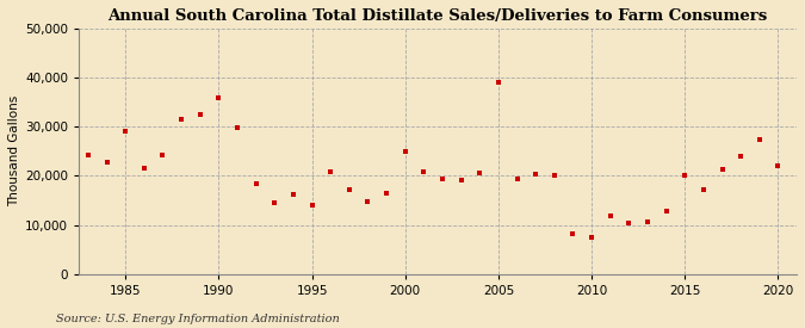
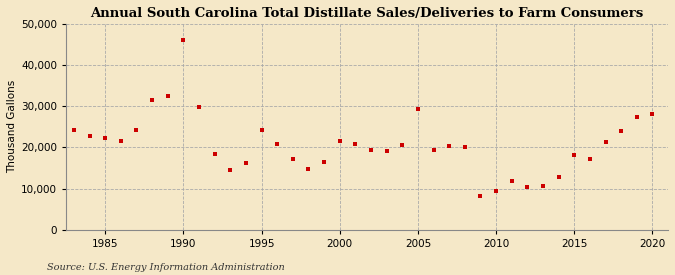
1985: 29,000 -> 22,400
1990: 36,000 -> 46,200
1995: 14,000 -> 24,300
2000: 25,000 -> 21,500
2005: 39,000 -> 29,300
2010: 7,500 -> 9,300
2015: 20,000 -> 18,200
2020: 22,000 -> 28,000
